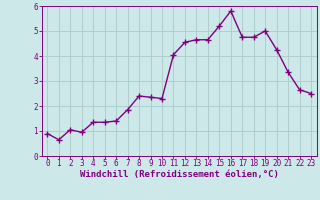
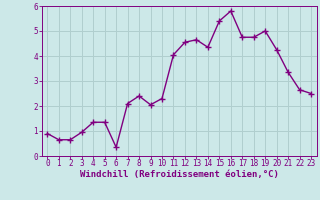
2: 1.05 -> 0.65
6: 1.40 -> 0.35
7: 1.85 -> 2.10
9: 2.35 -> 2.05
14: 4.65 -> 4.35
15: 5.20 -> 5.40
